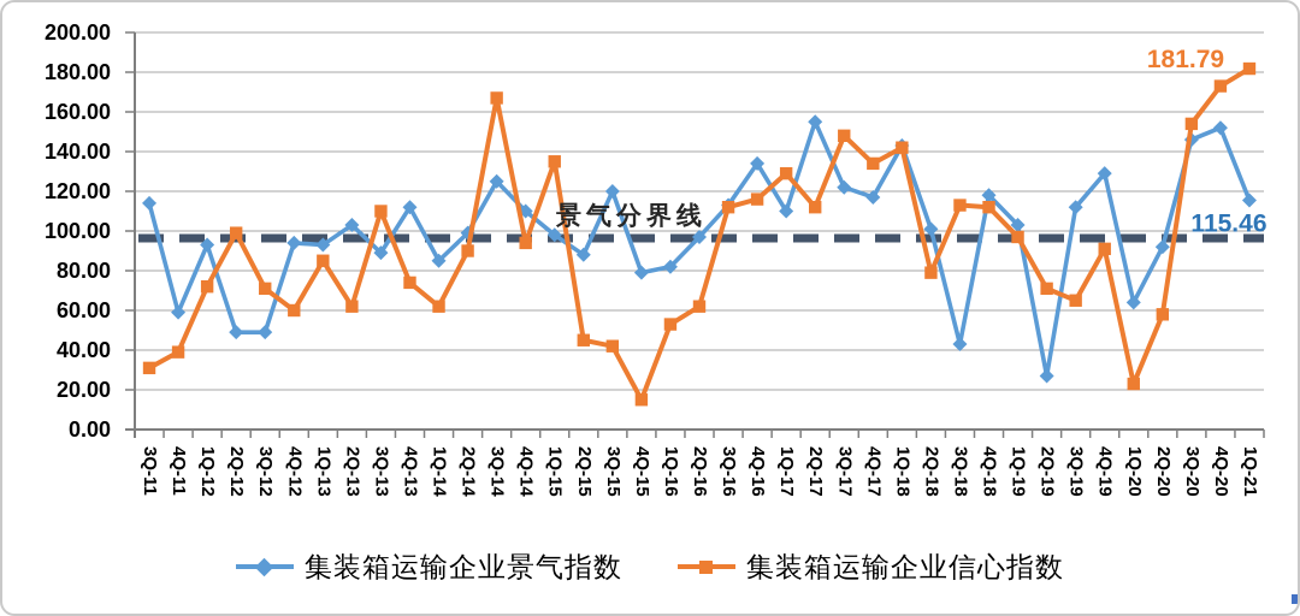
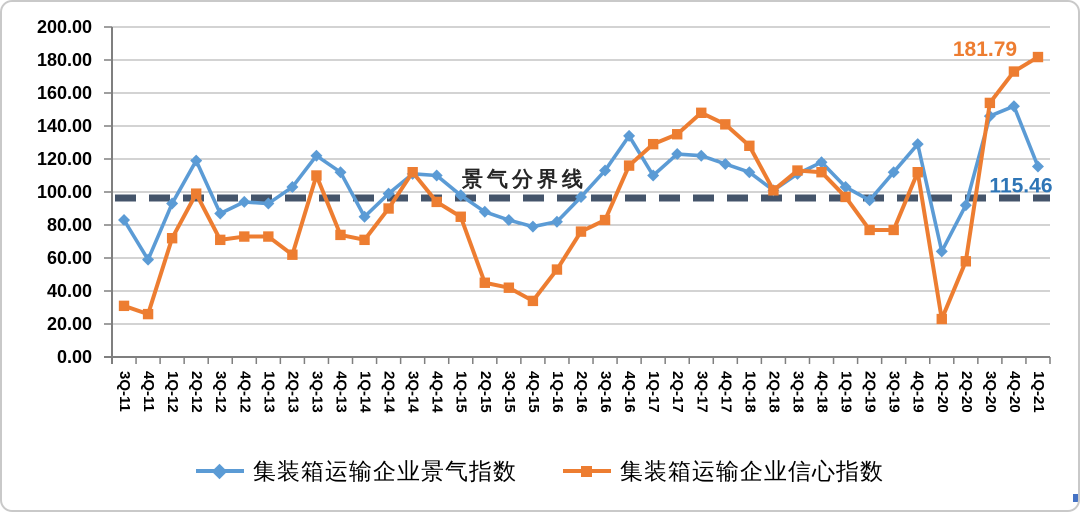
集装箱运输企业景气指数/3Q-11: 114 -> 83
集装箱运输企业信心指数/4Q-11: 39 -> 26
集装箱运输企业景气指数/2Q-12: 49 -> 119
集装箱运输企业景气指数/3Q-12: 49 -> 87
集装箱运输企业信心指数/4Q-12: 60 -> 73
集装箱运输企业信心指数/1Q-13: 85 -> 73
集装箱运输企业景气指数/3Q-13: 89 -> 122
集装箱运输企业信心指数/1Q-14: 62 -> 71
集装箱运输企业景气指数/3Q-14: 125 -> 111
集装箱运输企业信心指数/3Q-14: 167 -> 112
集装箱运输企业信心指数/1Q-15: 135 -> 85
集装箱运输企业景气指数/3Q-15: 120 -> 83
集装箱运输企业信心指数/4Q-15: 15 -> 34
集装箱运输企业信心指数/2Q-16: 62 -> 76
集装箱运输企业信心指数/3Q-16: 112 -> 83
集装箱运输企业景气指数/2Q-17: 155 -> 123
集装箱运输企业信心指数/2Q-17: 112 -> 135
集装箱运输企业信心指数/4Q-17: 134 -> 141
集装箱运输企业景气指数/1Q-18: 143 -> 112
集装箱运输企业信心指数/1Q-18: 142 -> 128
集装箱运输企业信心指数/2Q-18: 79 -> 101
集装箱运输企业景气指数/3Q-18: 43 -> 111
集装箱运输企业景气指数/2Q-19: 27 -> 95
集装箱运输企业信心指数/2Q-19: 71 -> 77
集装箱运输企业信心指数/3Q-19: 65 -> 77
集装箱运输企业信心指数/4Q-19: 91 -> 112
